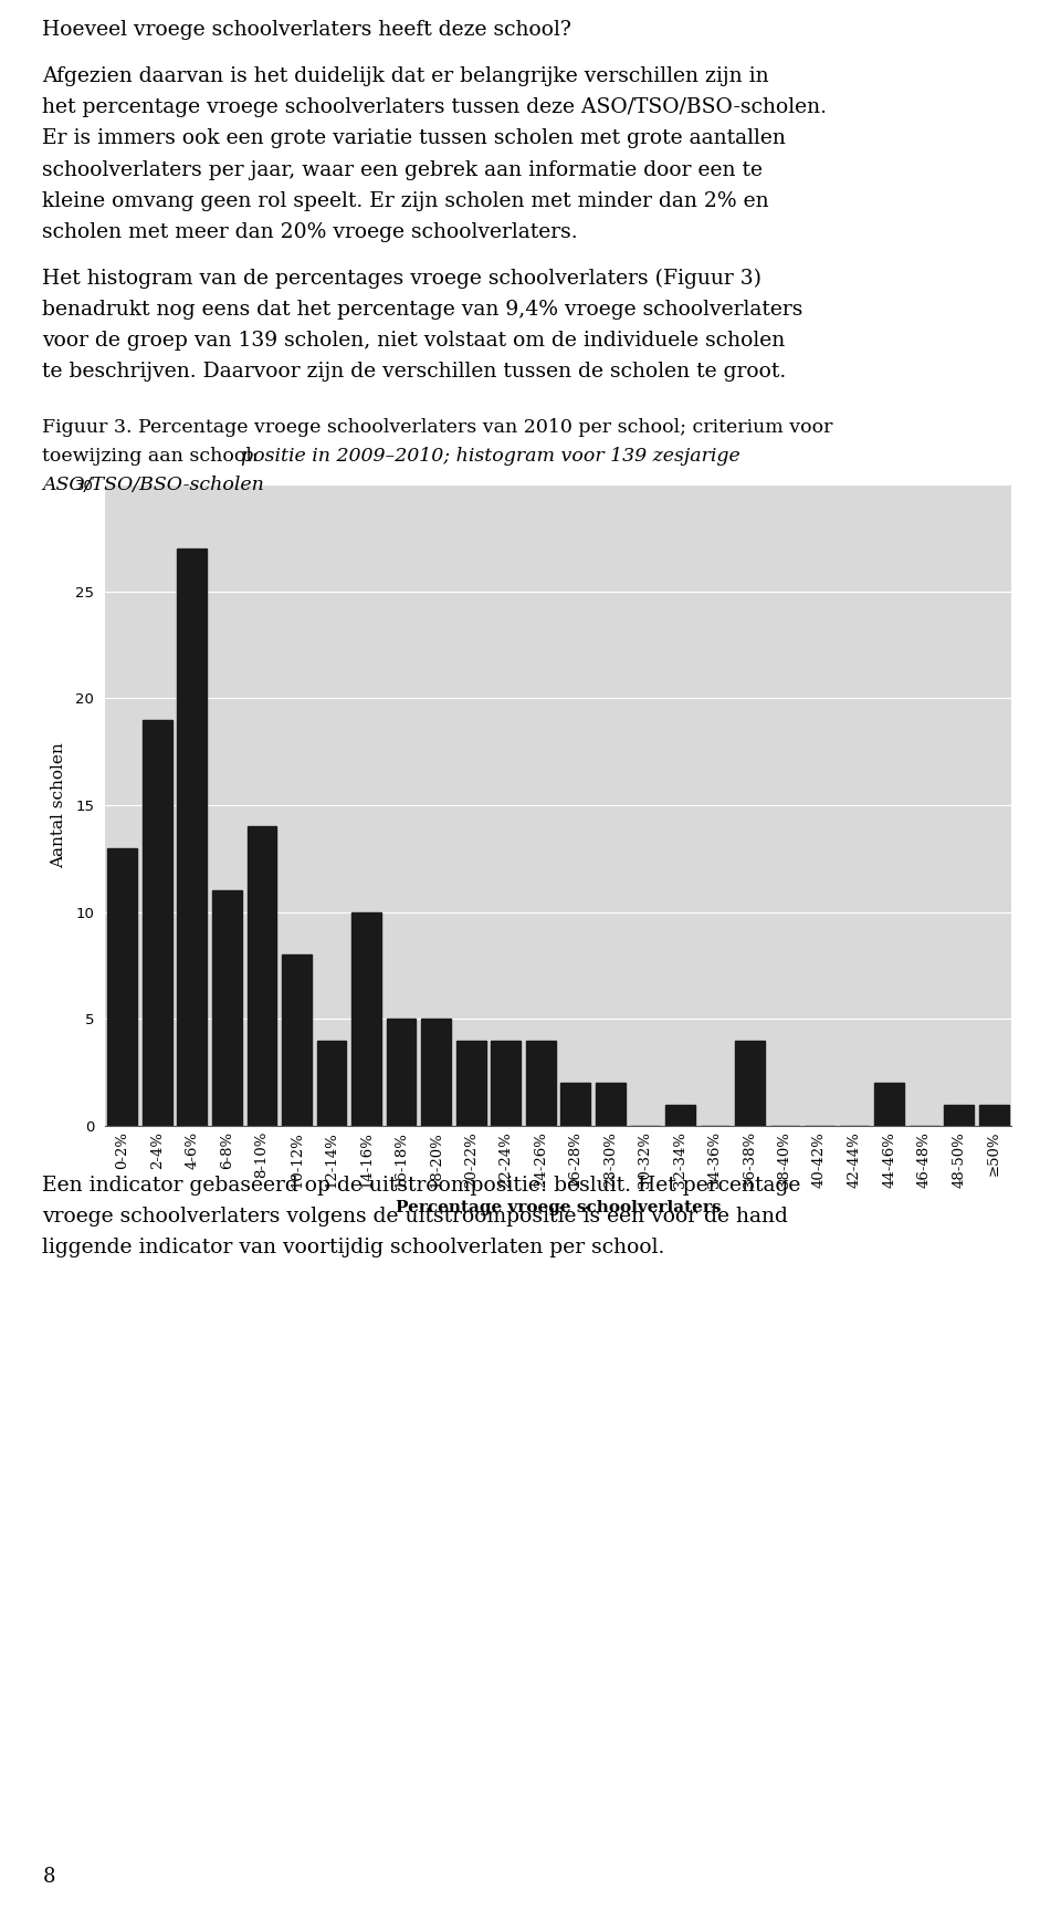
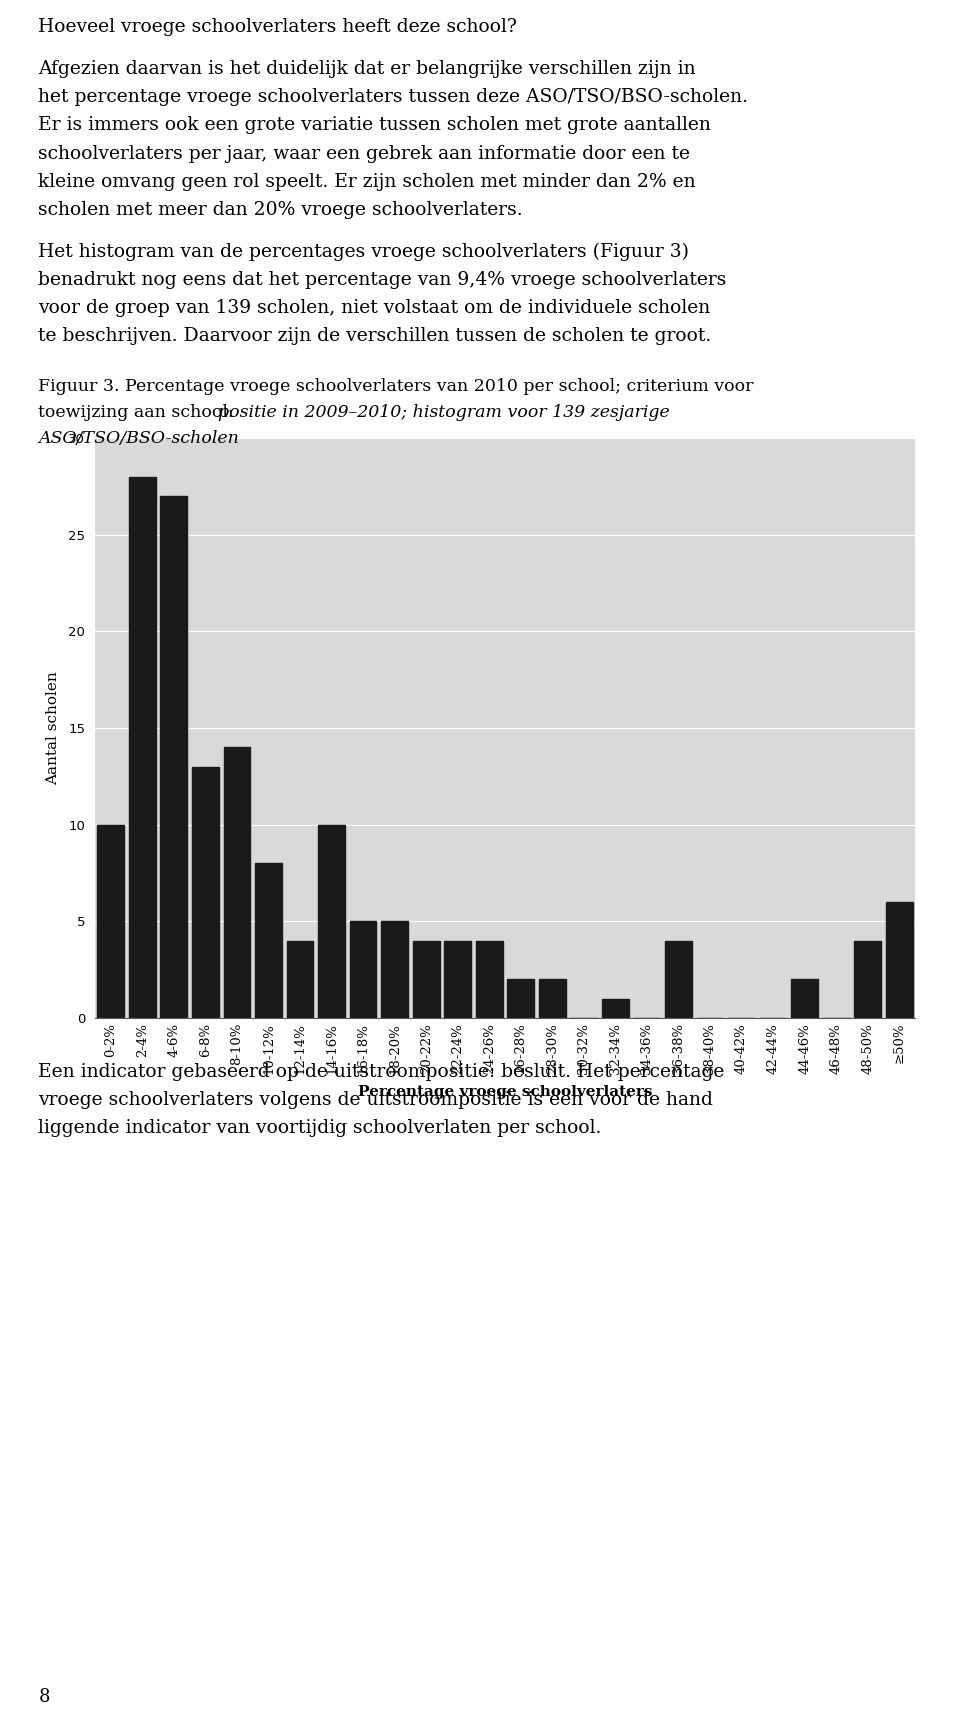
0-2%: 13 -> 10
2-4%: 19 -> 28
6-8%: 11 -> 13
48-50%: 1 -> 4
≥50%: 1 -> 6
